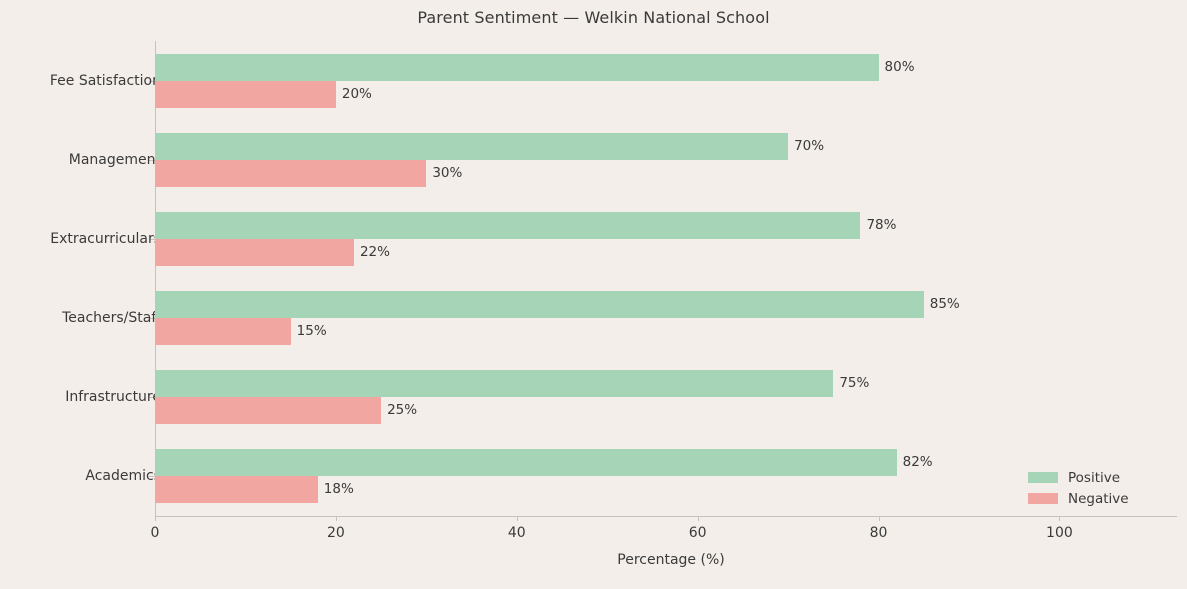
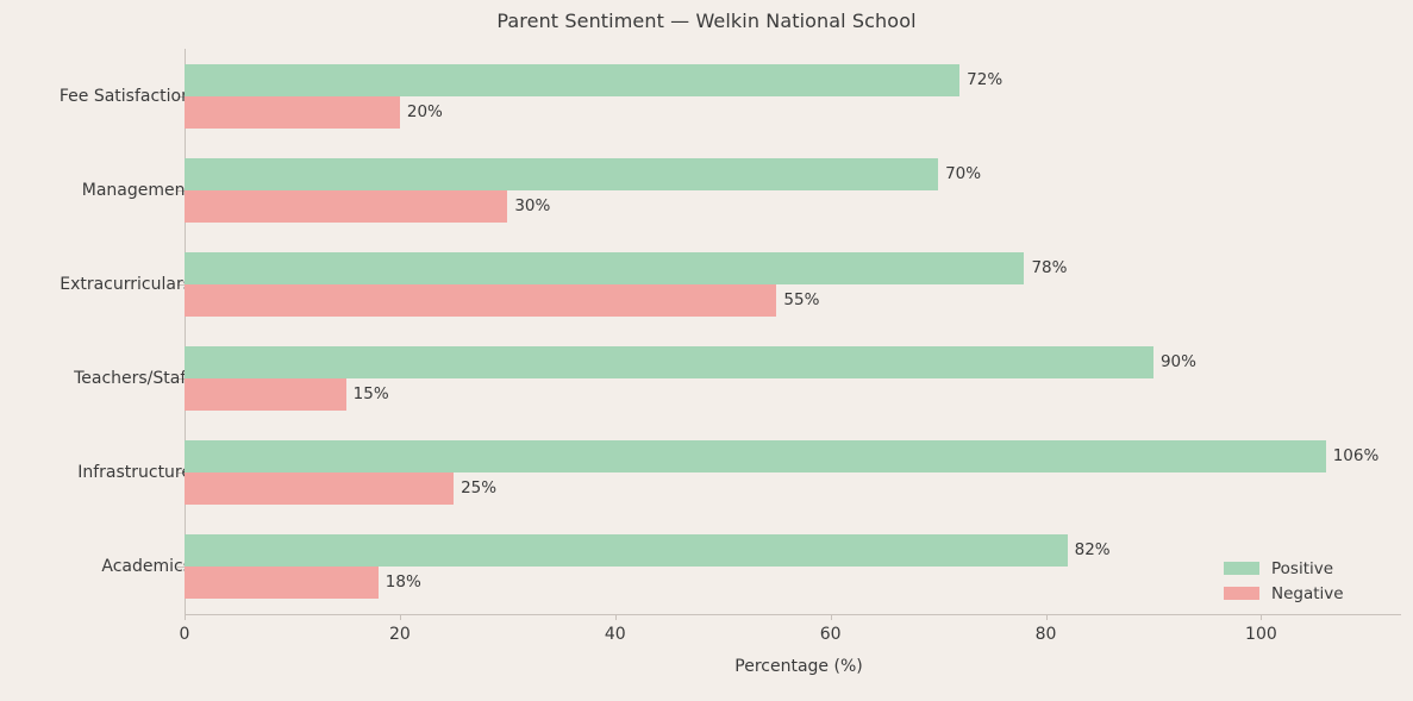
Positive/Infrastructure: 75% -> 106%
Positive/Teachers/Staff: 85% -> 90%
Negative/Extracurriculars: 22% -> 55%
Positive/Fee Satisfaction: 80% -> 72%
